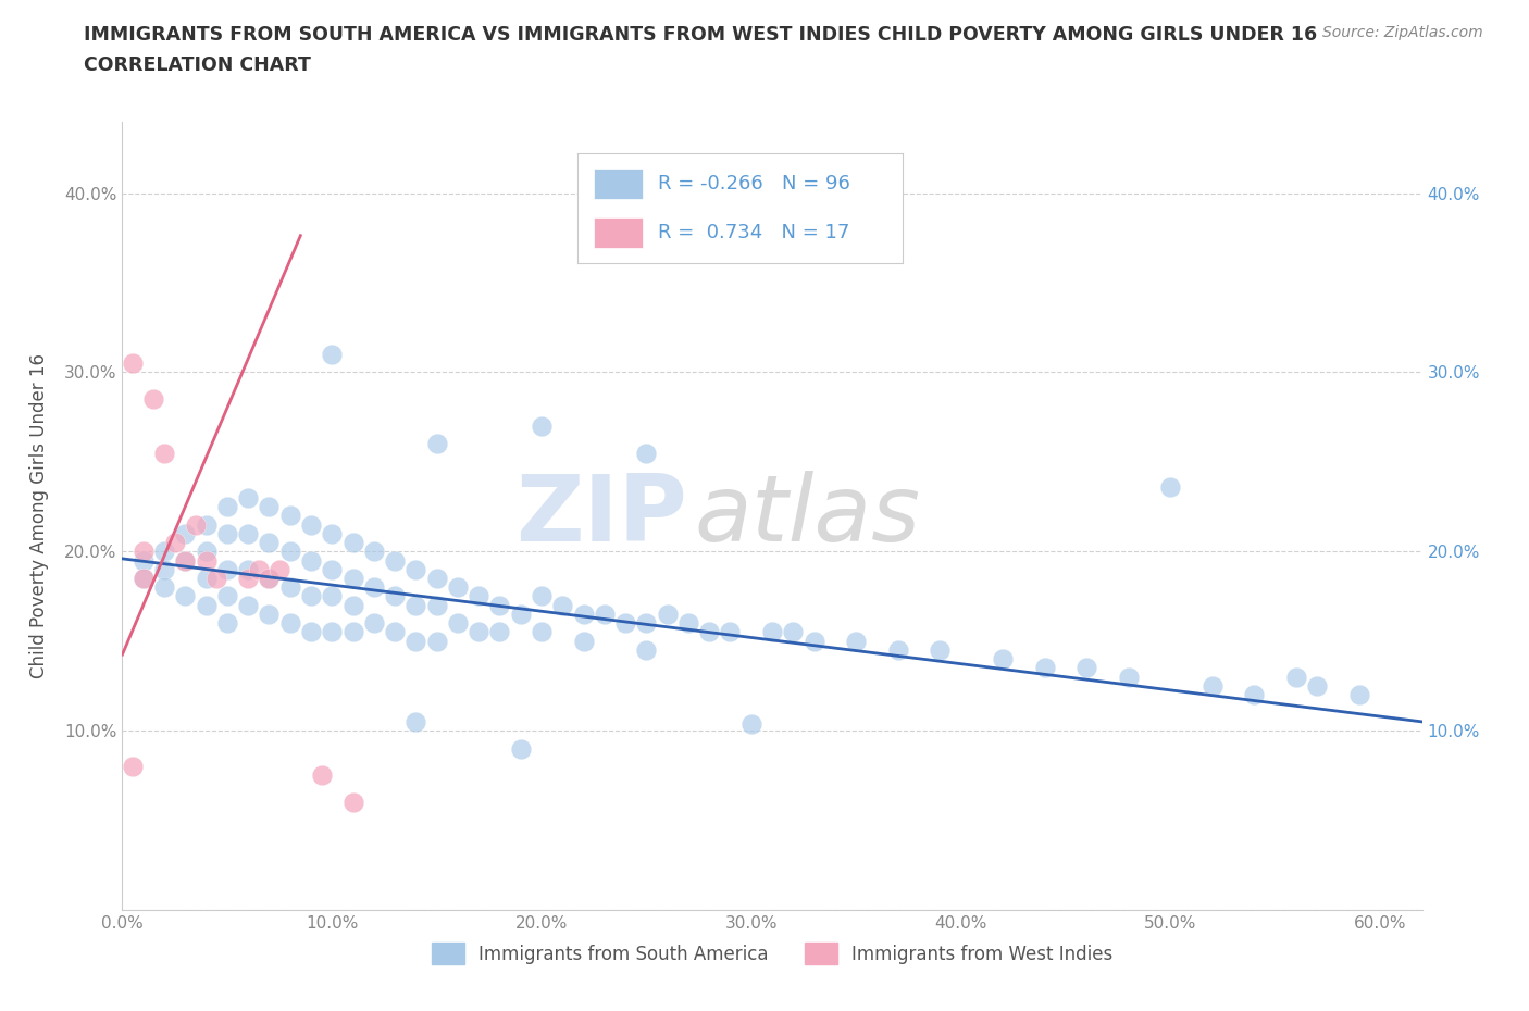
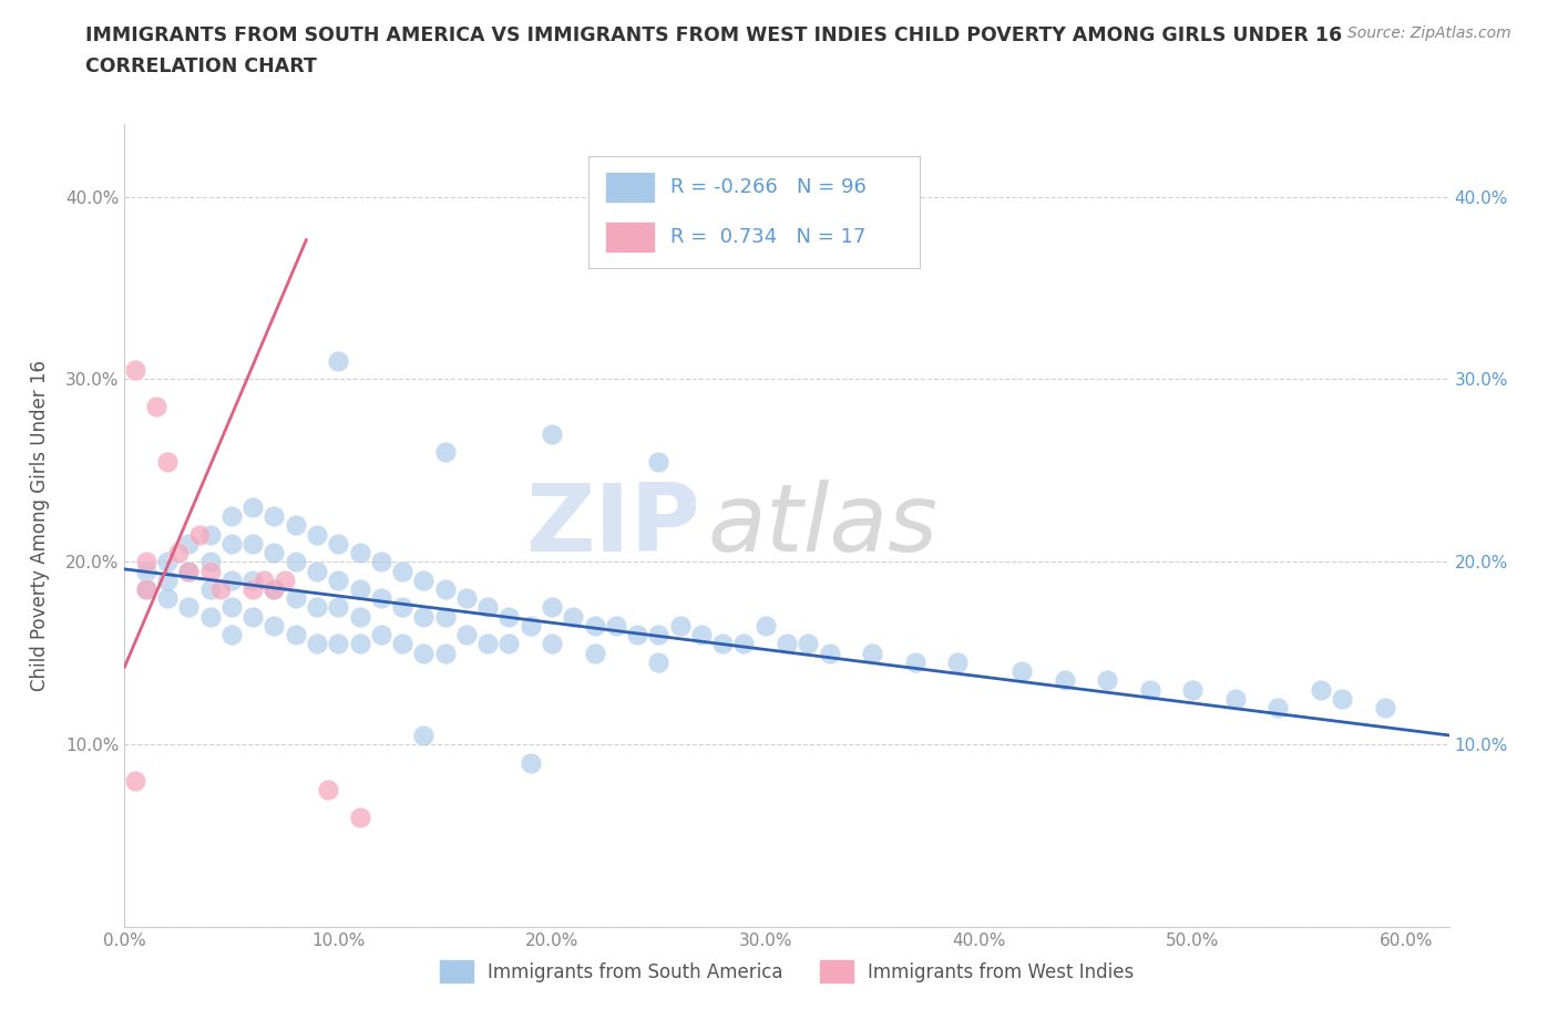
Immigrants from South America/30.0%: 10.4% -> 16.5%
Immigrants from South America/50.0%: 23.6% -> 13.0%
